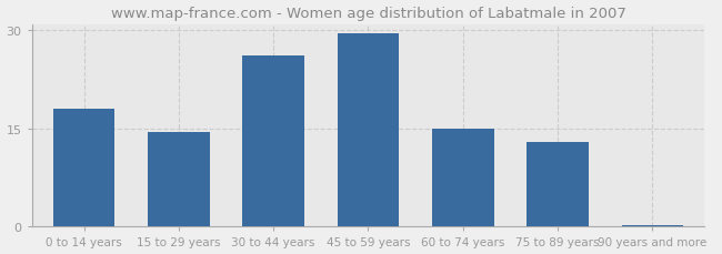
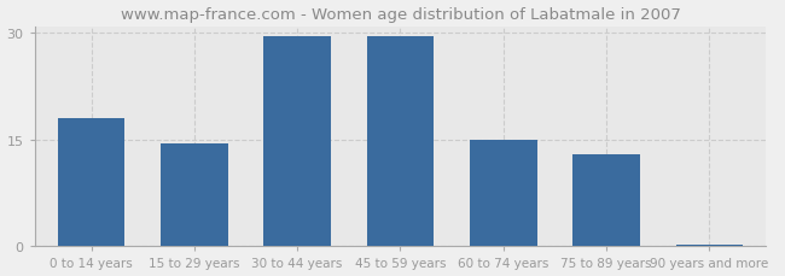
30 to 44 years: 26.2 -> 29.5
